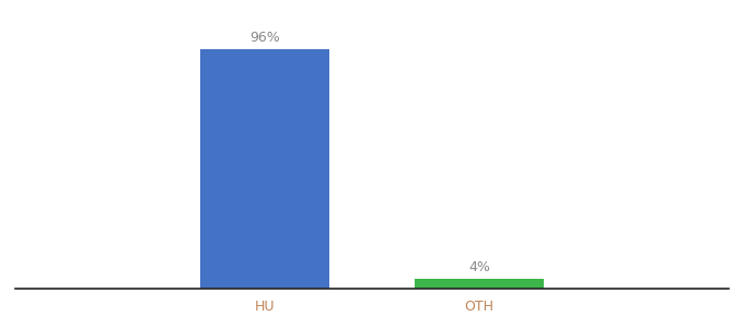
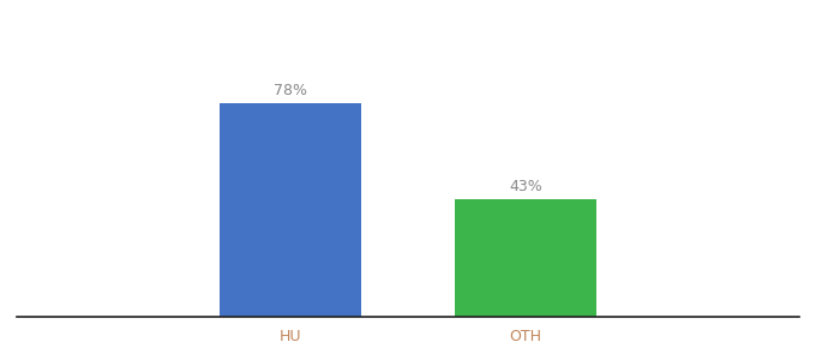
HU: 96% -> 78%
OTH: 4% -> 43%
